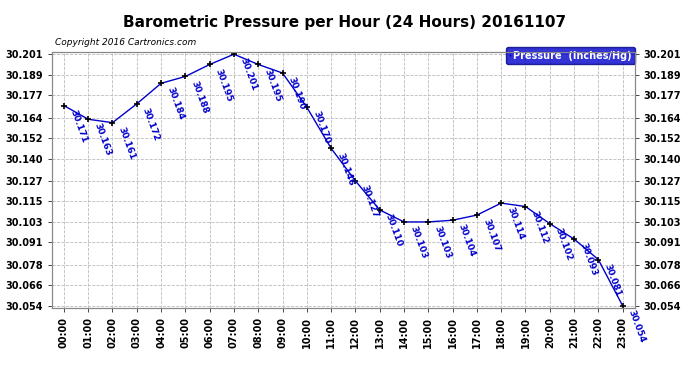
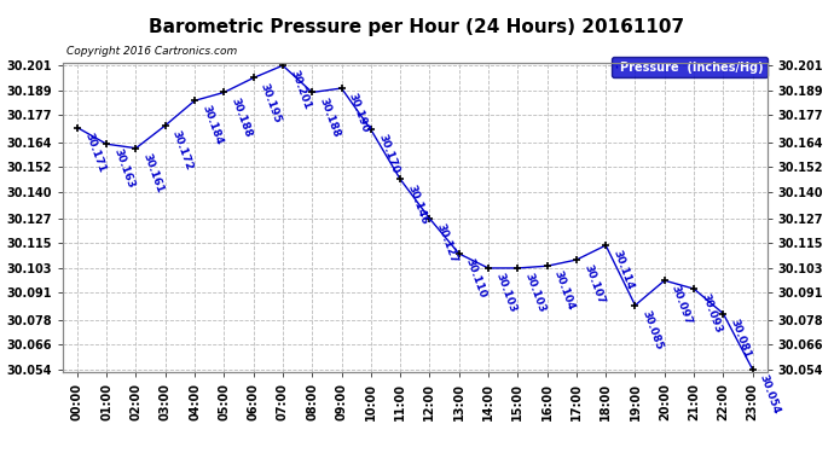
08:00: 30.195 -> 30.188
19:00: 30.112 -> 30.085
20:00: 30.102 -> 30.097
